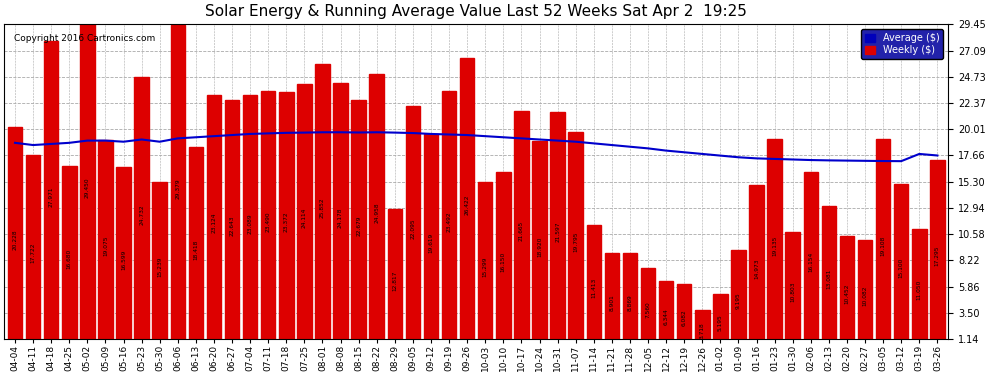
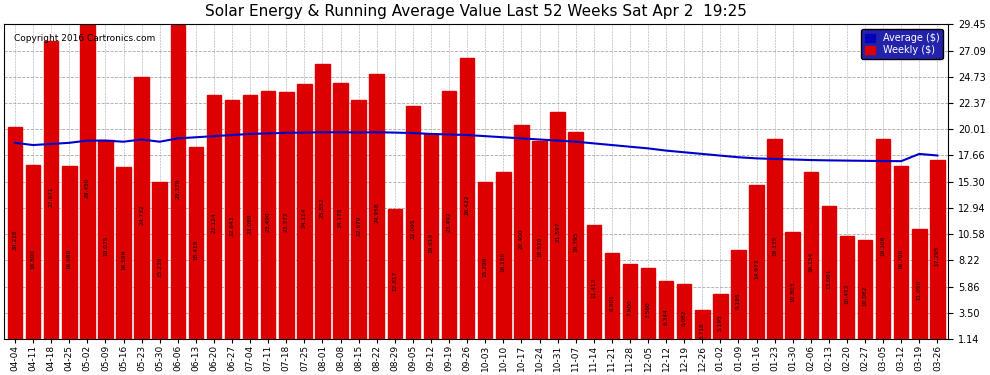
Weekly ($)/04-11: 17.7 -> 16.8
Weekly ($)/10-17: 21.7 -> 20.4
Weekly ($)/11-28: 8.9 -> 7.9
Weekly ($)/03-12: 15.1 -> 16.7
